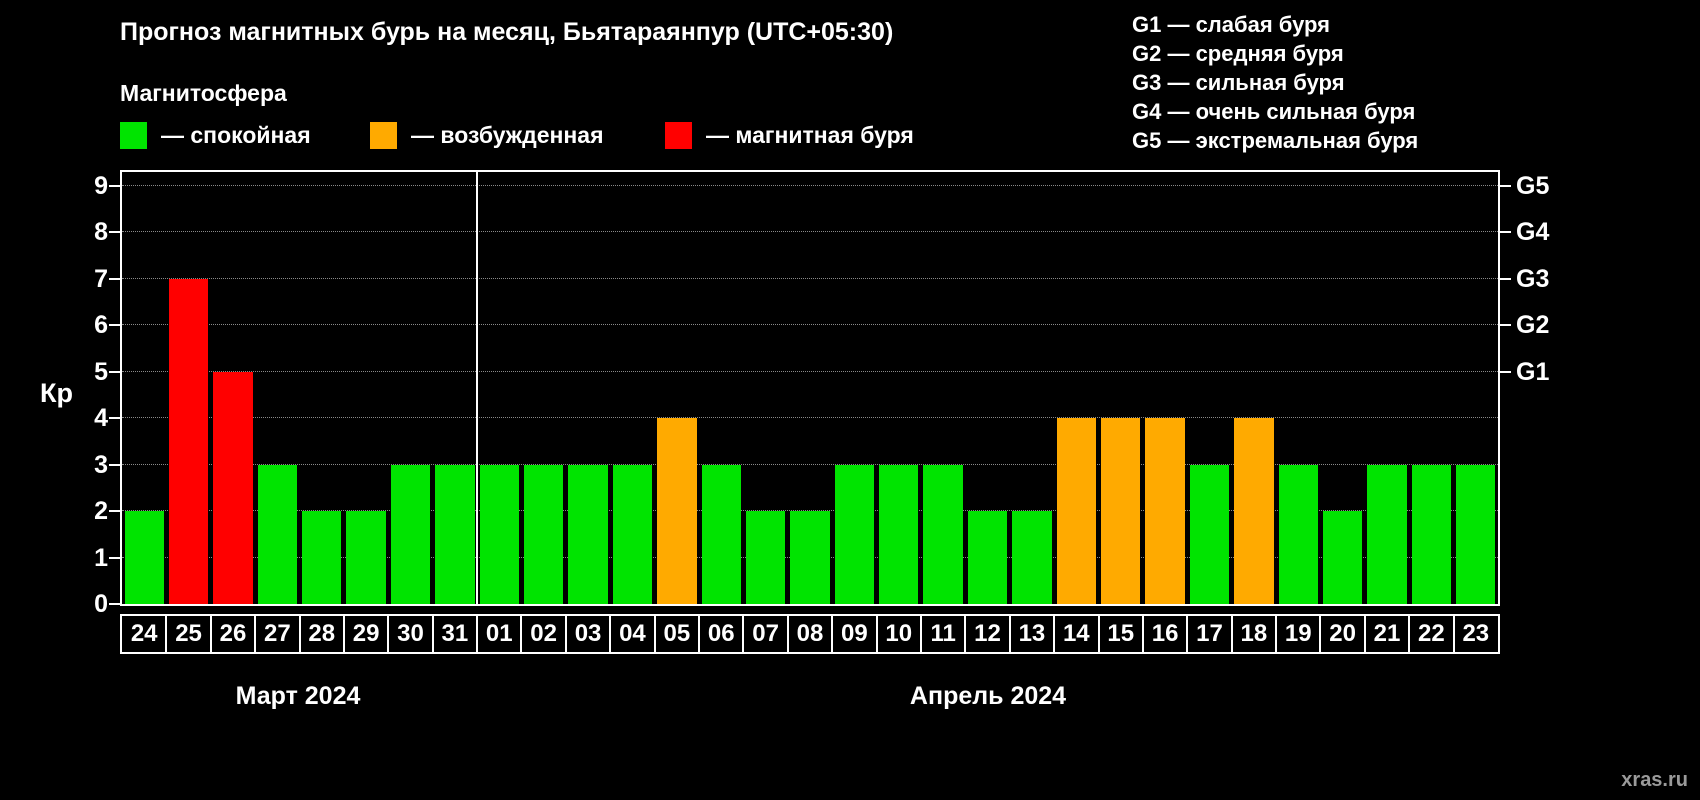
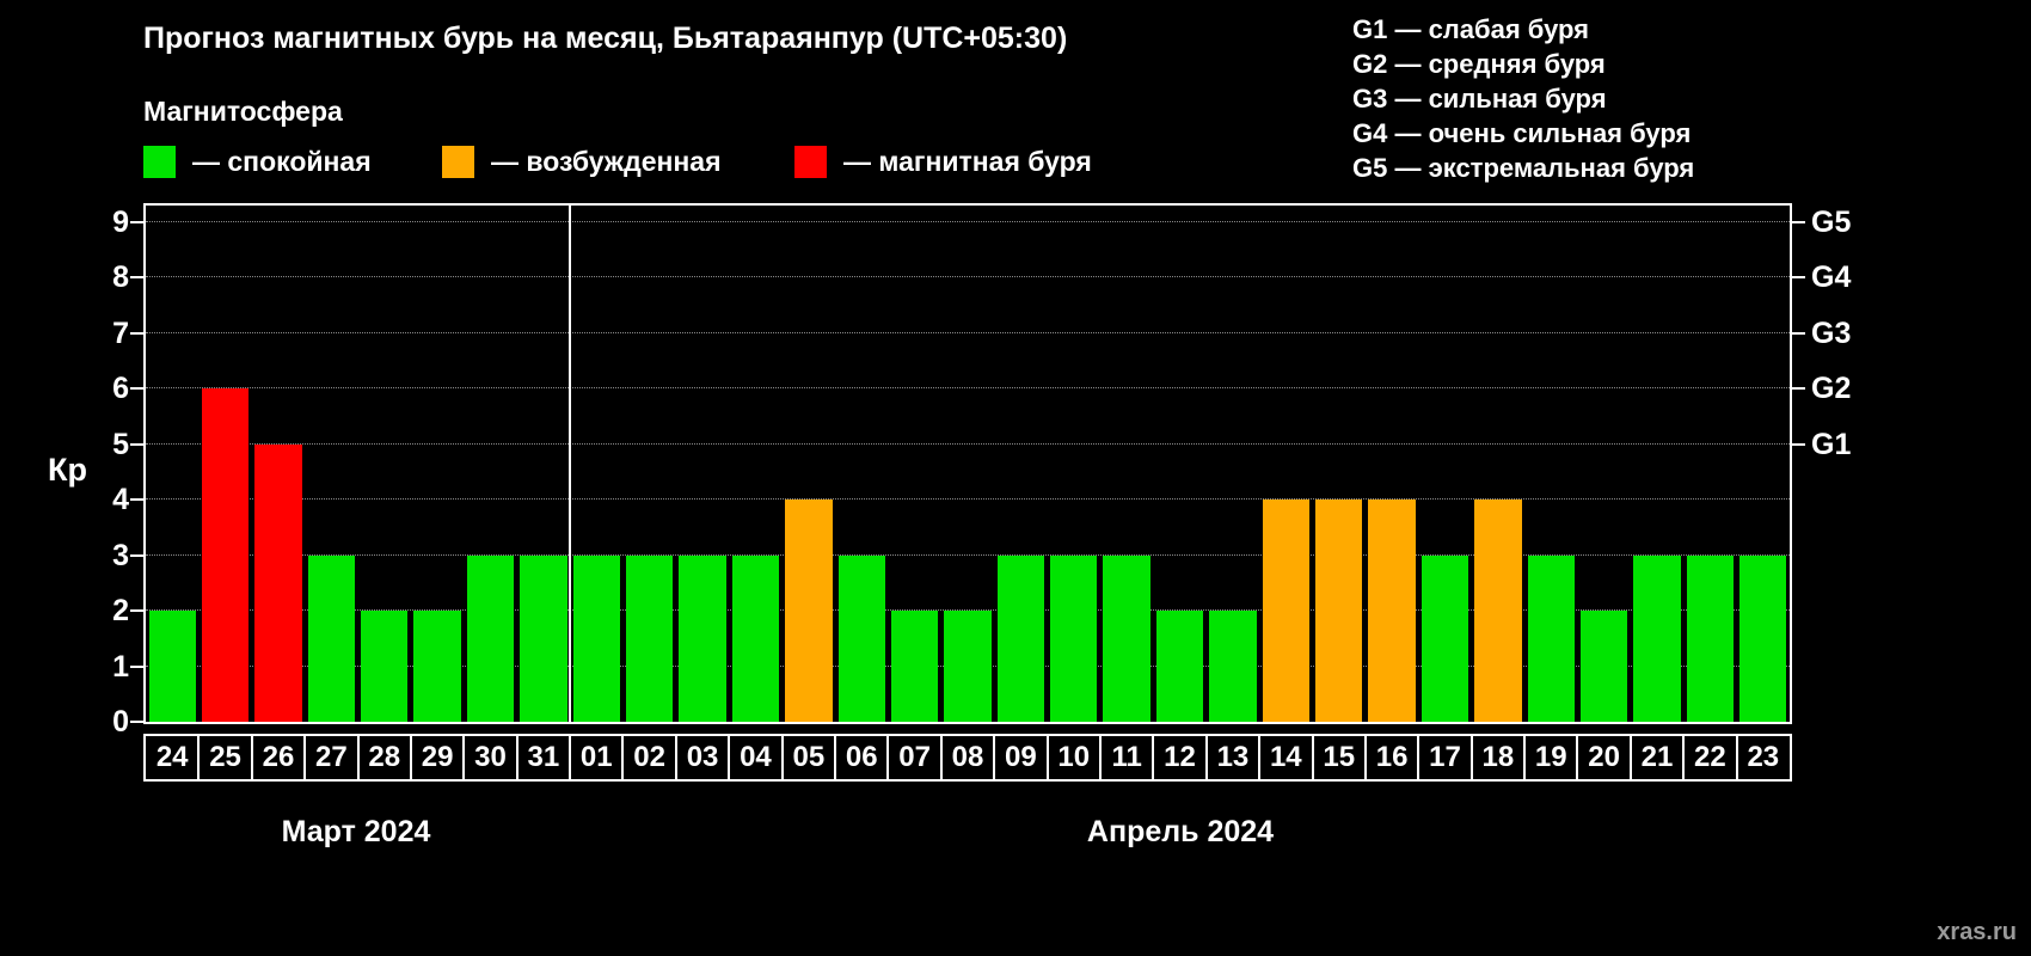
25: 7 -> 6
